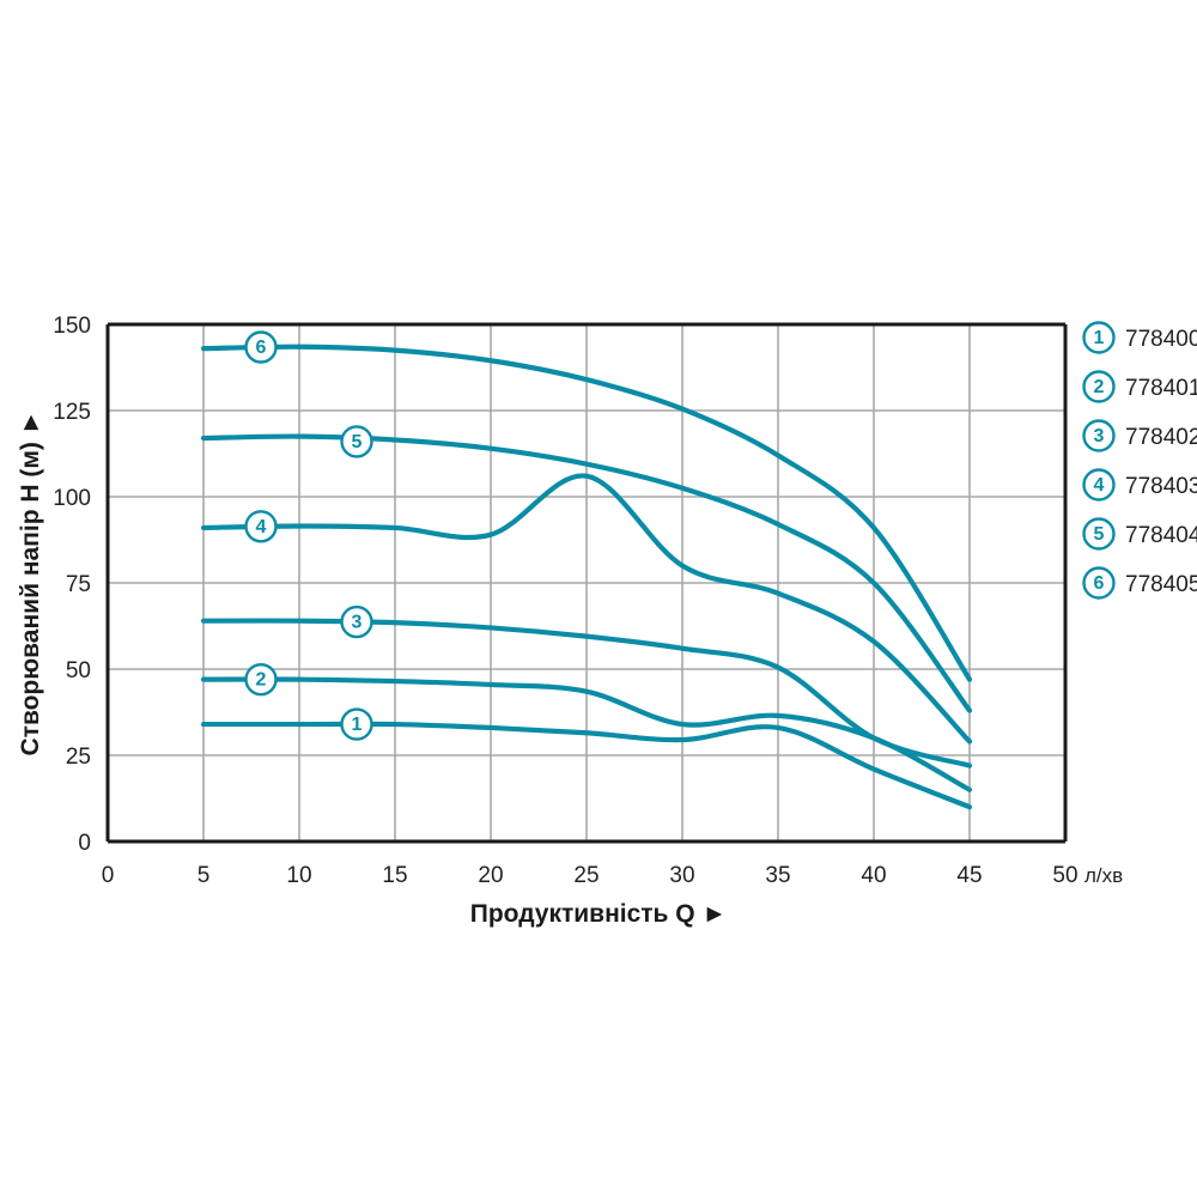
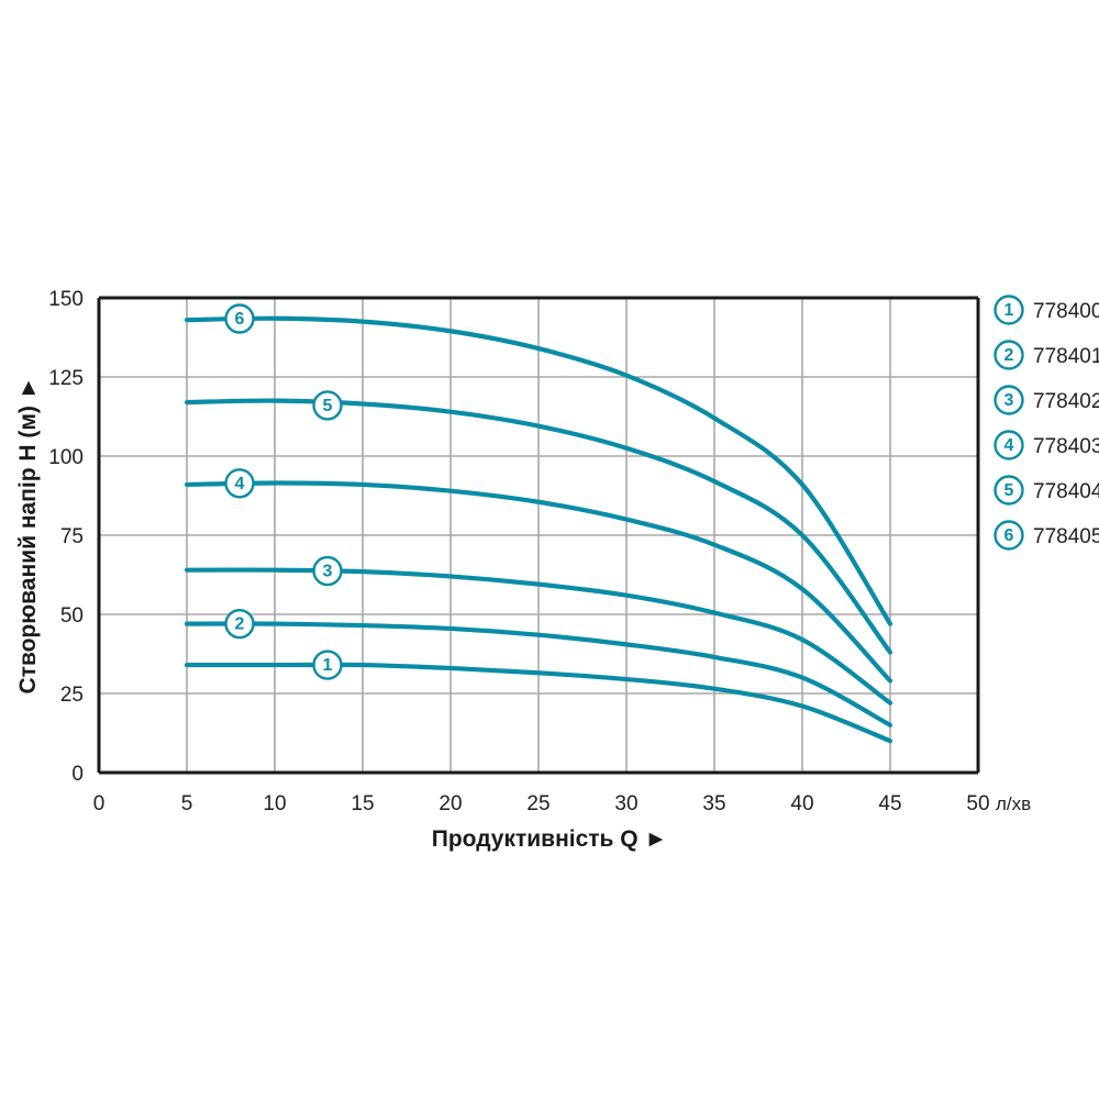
4/25: 106 -> 86
2/30: 34 -> 40
1/35: 33 -> 26
3/40: 30 -> 42
